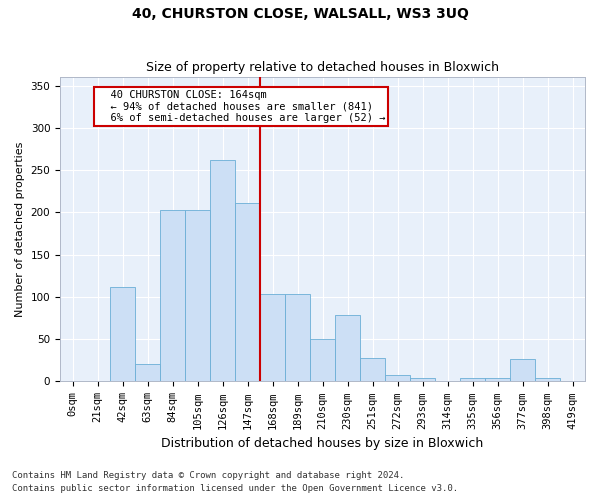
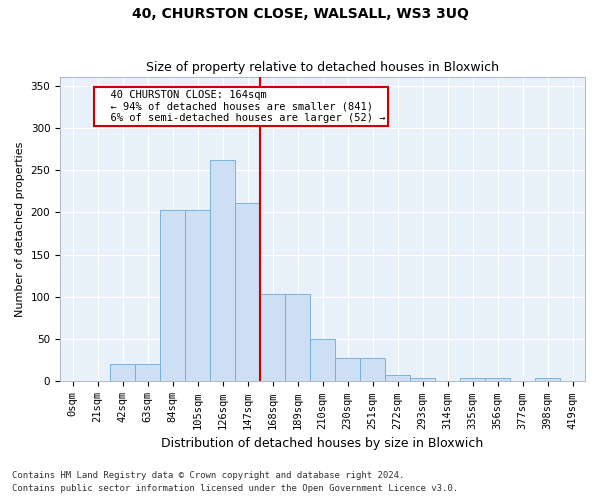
42sqm: 112 -> 21
230sqm: 78 -> 28
377sqm: 26 -> 1
